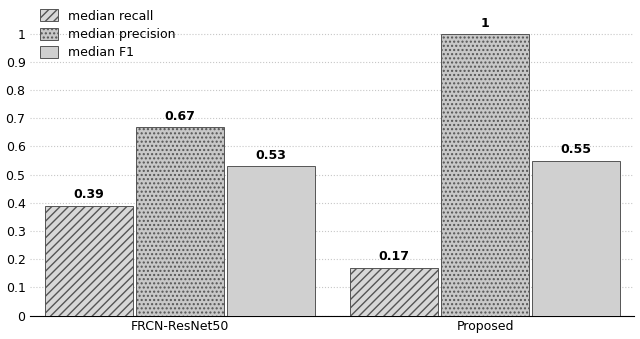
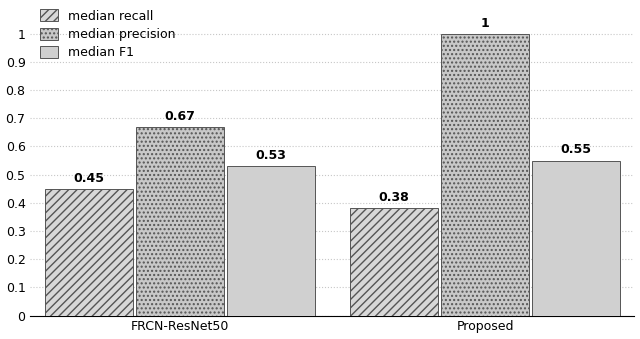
median recall/FRCN-ResNet50: 0.39 -> 0.45
median recall/Proposed: 0.17 -> 0.38
